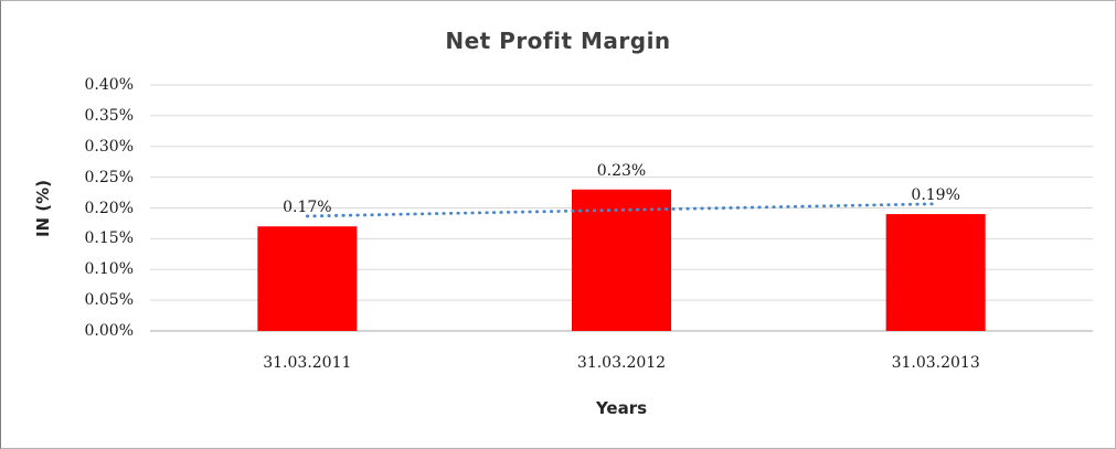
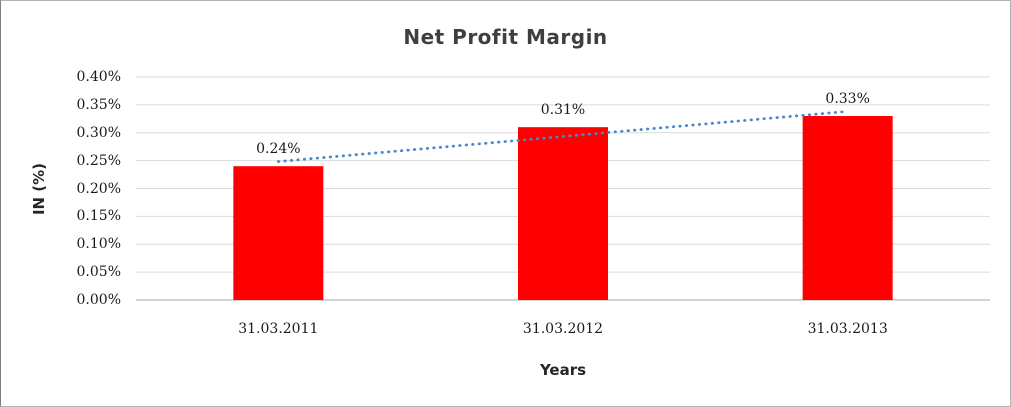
31.03.2011: 0.17% -> 0.24%
31.03.2012: 0.23% -> 0.31%
31.03.2013: 0.19% -> 0.33%
